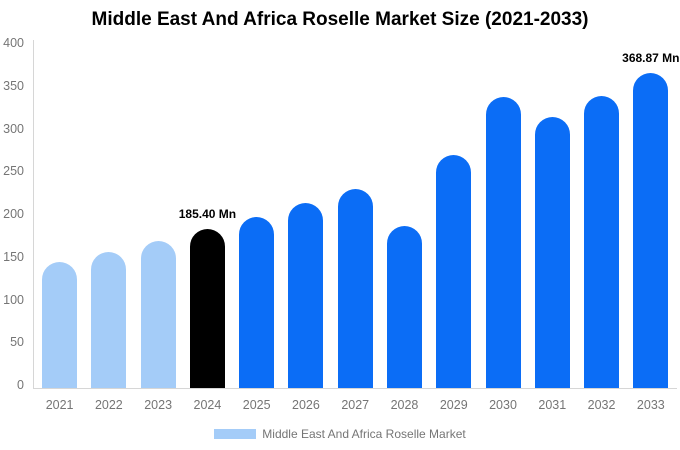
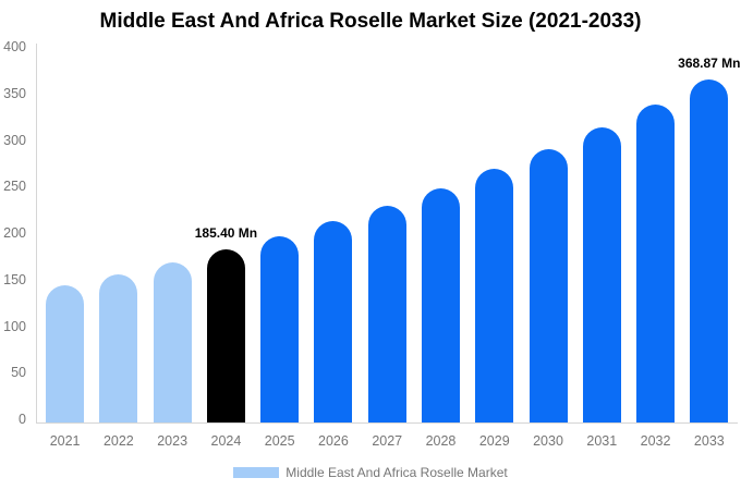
2028: 190 -> 250
2030: 340 -> 290
